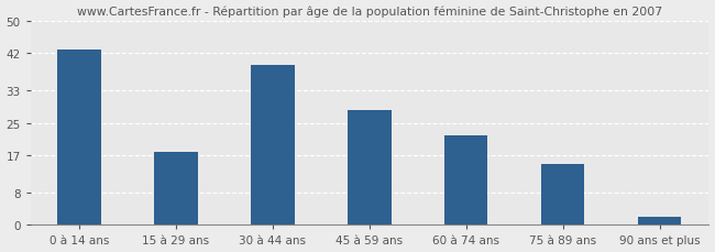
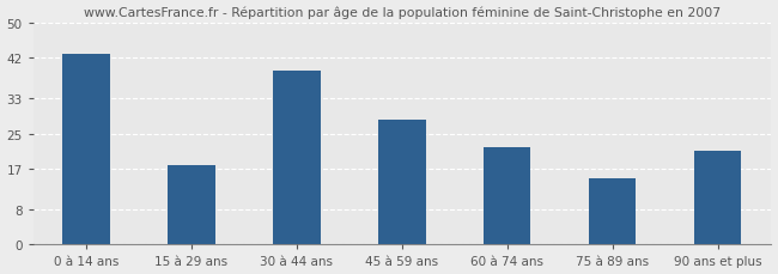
90 ans et plus: 2 -> 21
